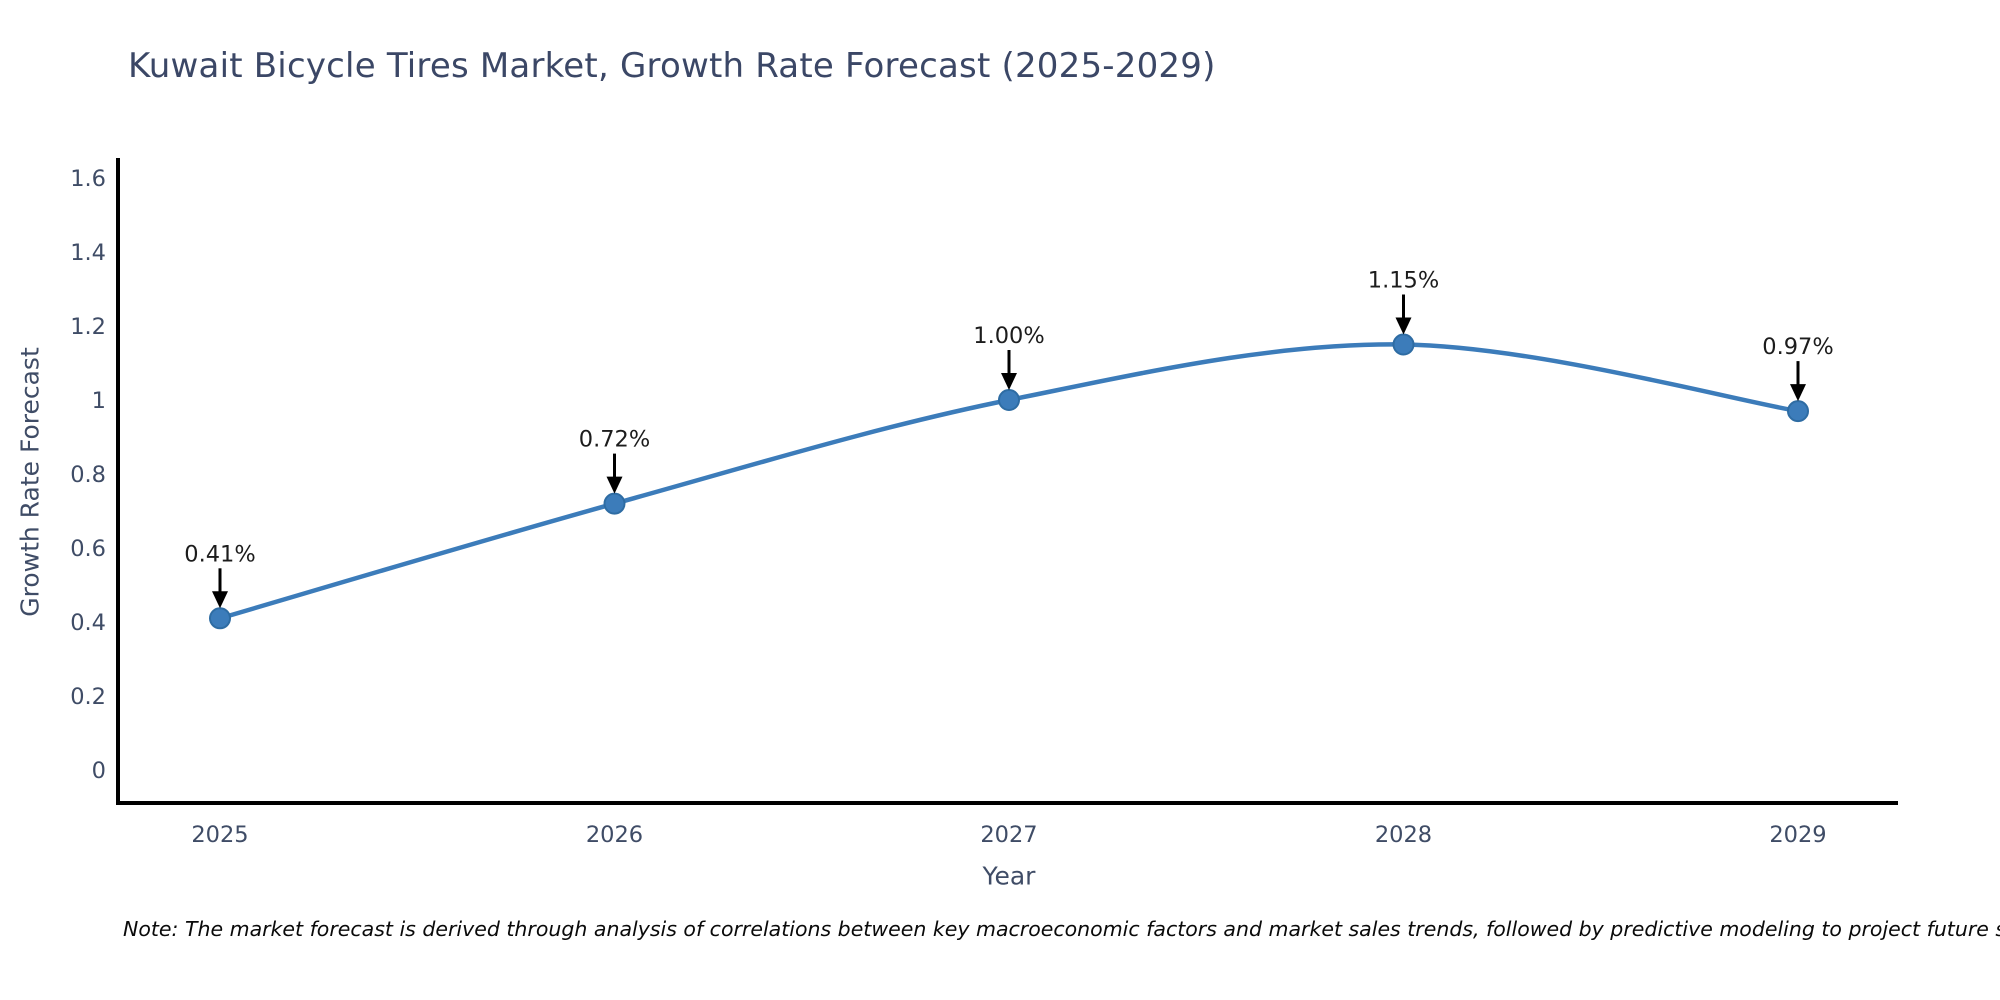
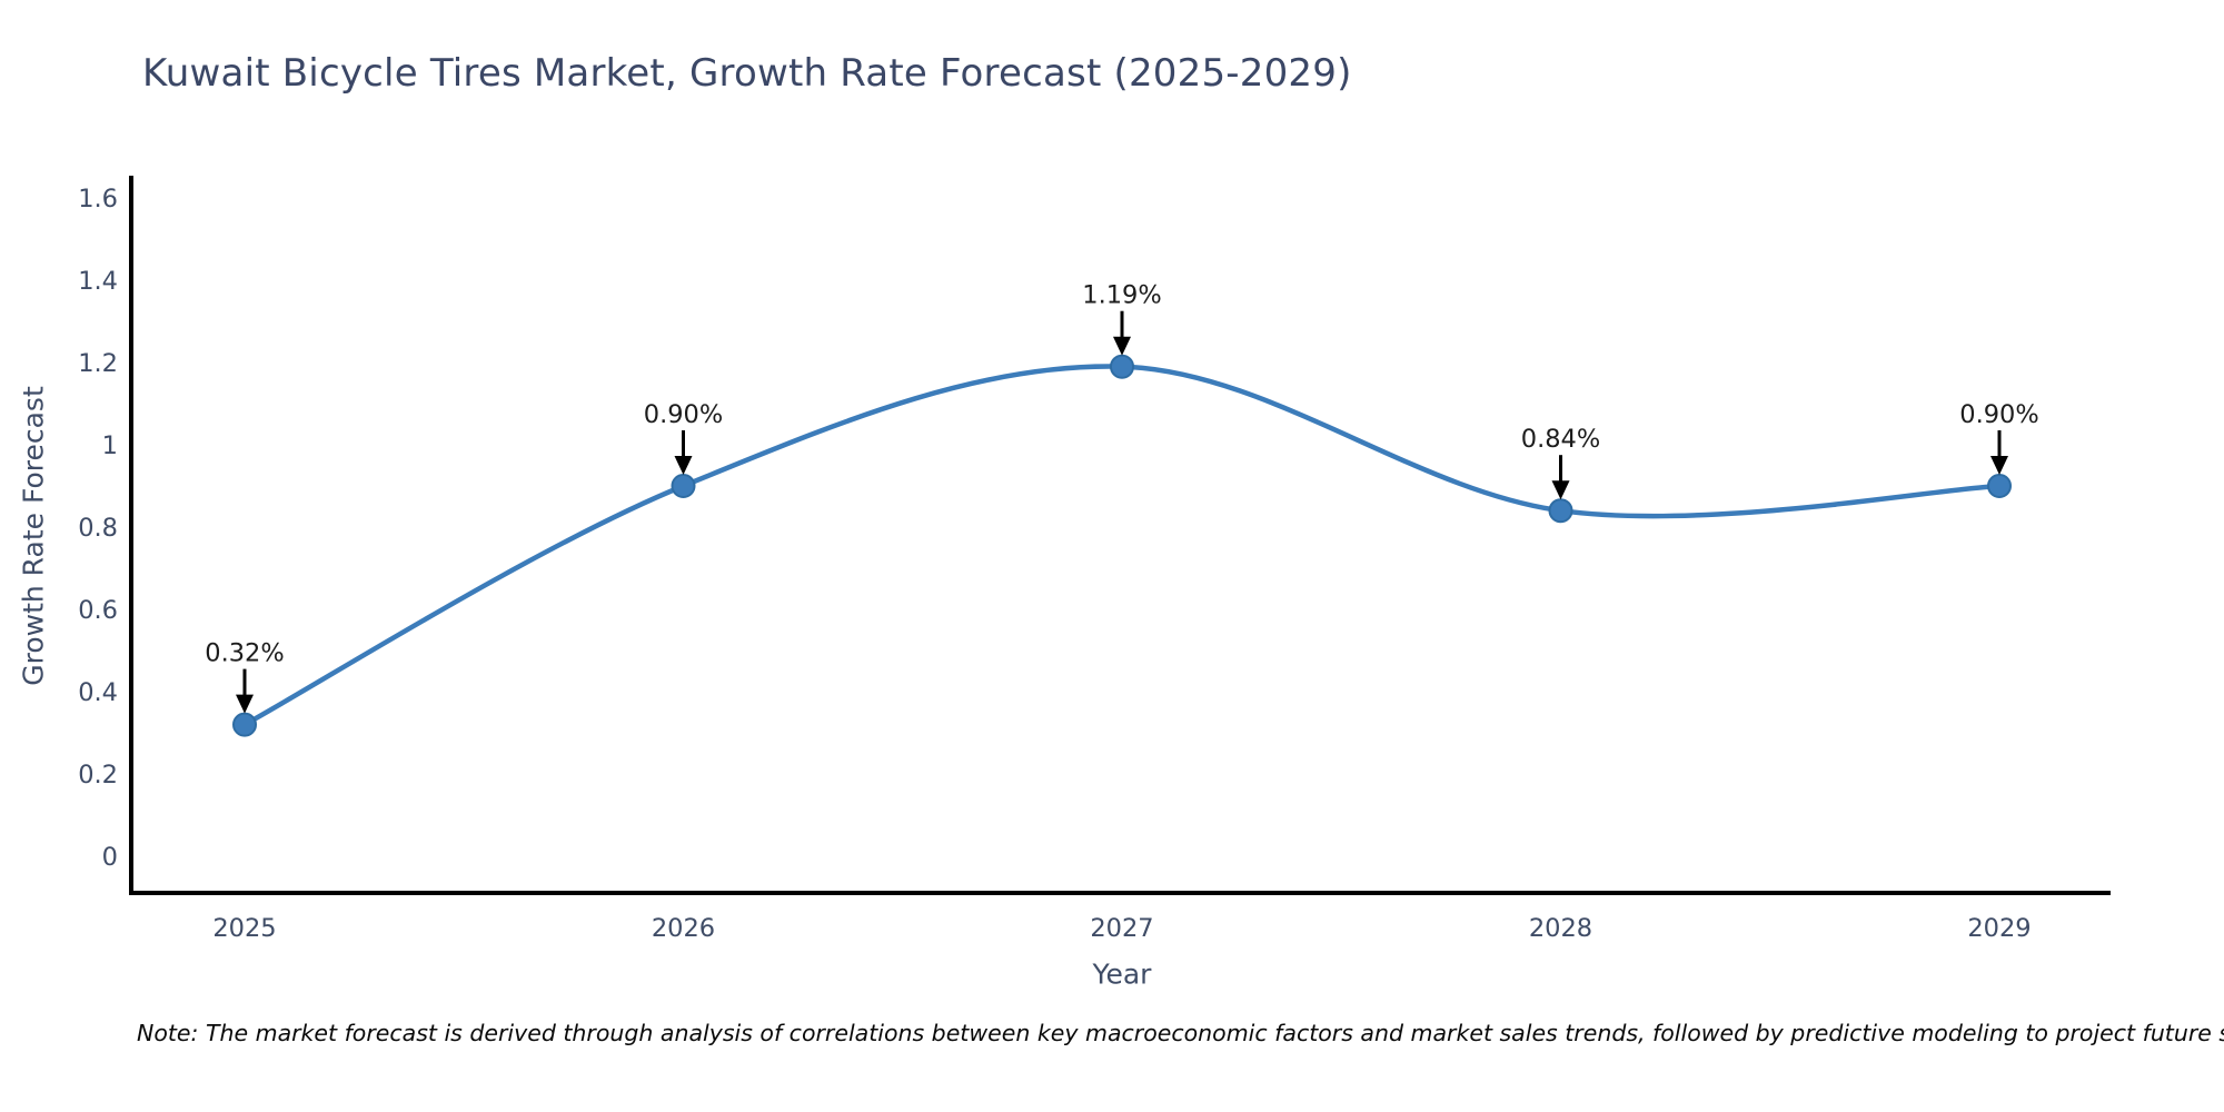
2025: 0.41% -> 0.32%
2026: 0.72% -> 0.90%
2027: 1.00% -> 1.19%
2028: 1.15% -> 0.84%
2029: 0.97% -> 0.90%
